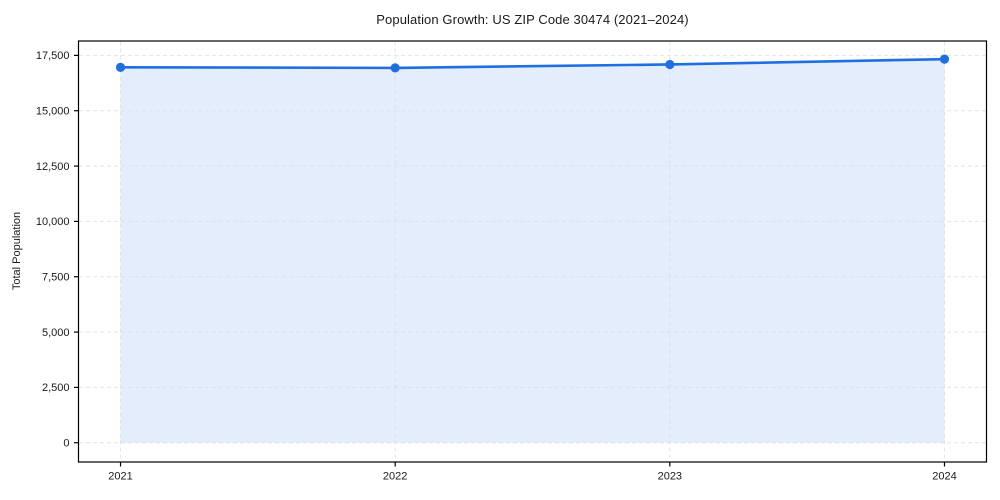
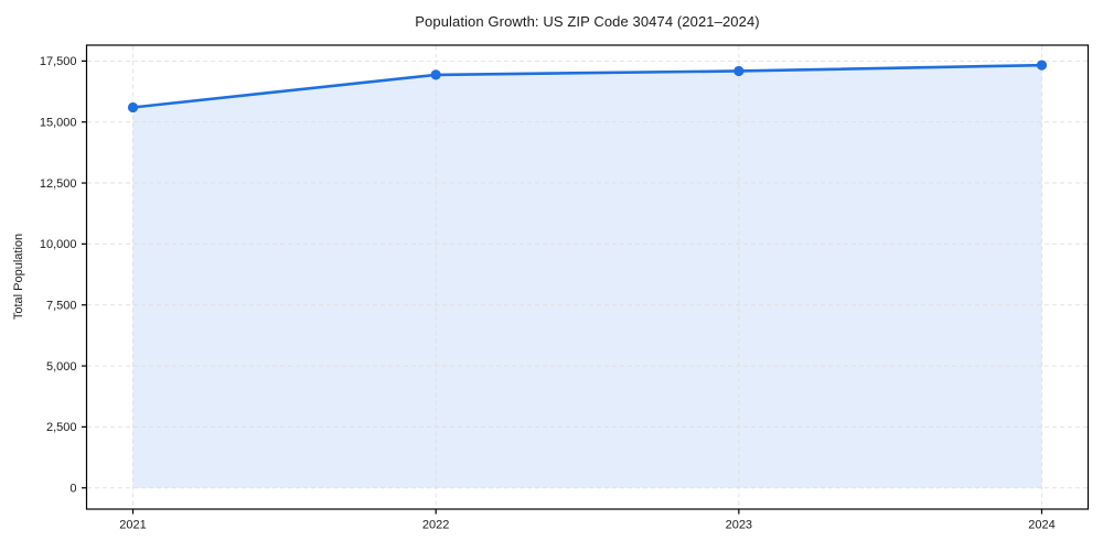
2021: 17000 -> 15600
